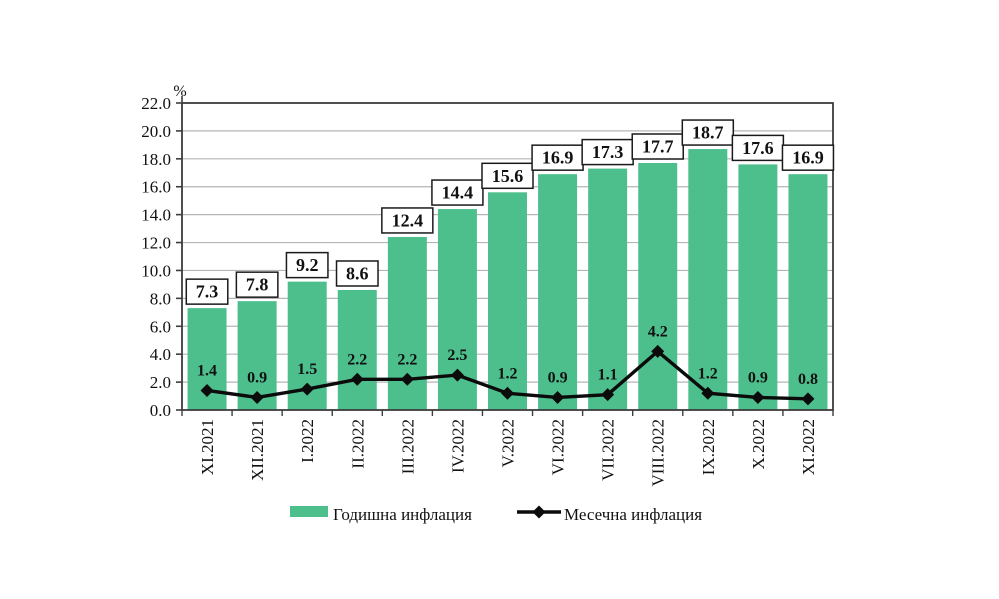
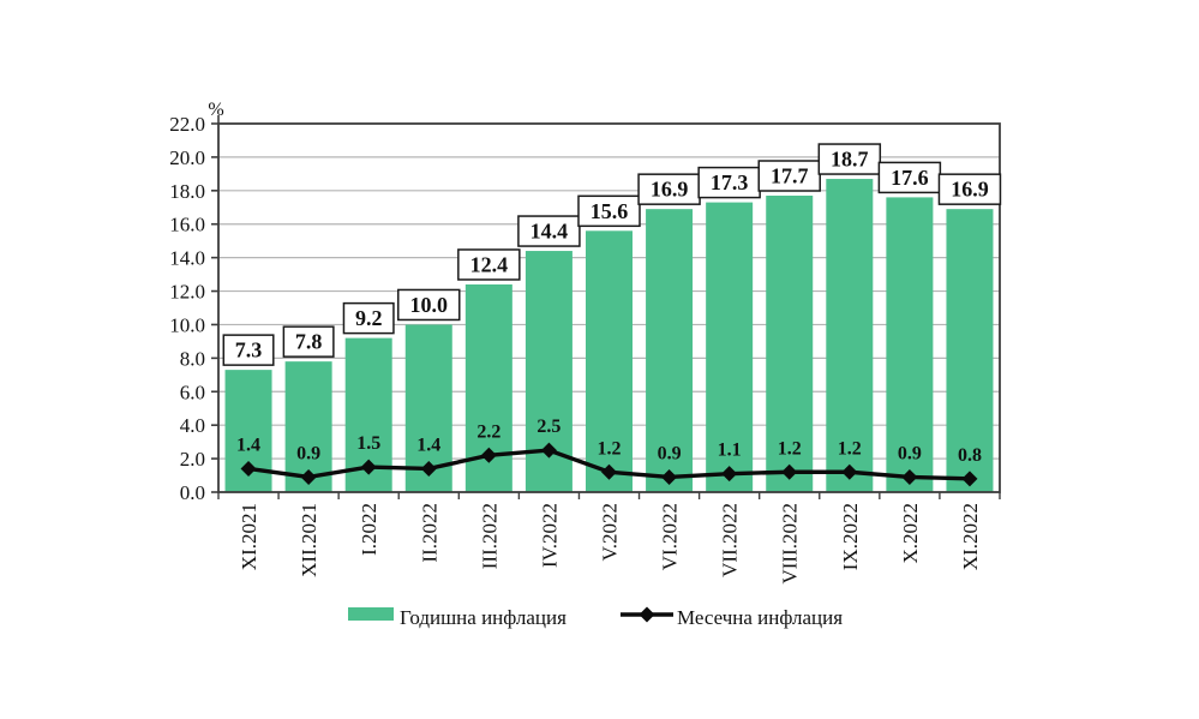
Годишна инфлация/II.2022: 8.6 -> 10.0
Месечна инфлация/II.2022: 2.2 -> 1.4
Месечна инфлация/VIII.2022: 4.2 -> 1.2
